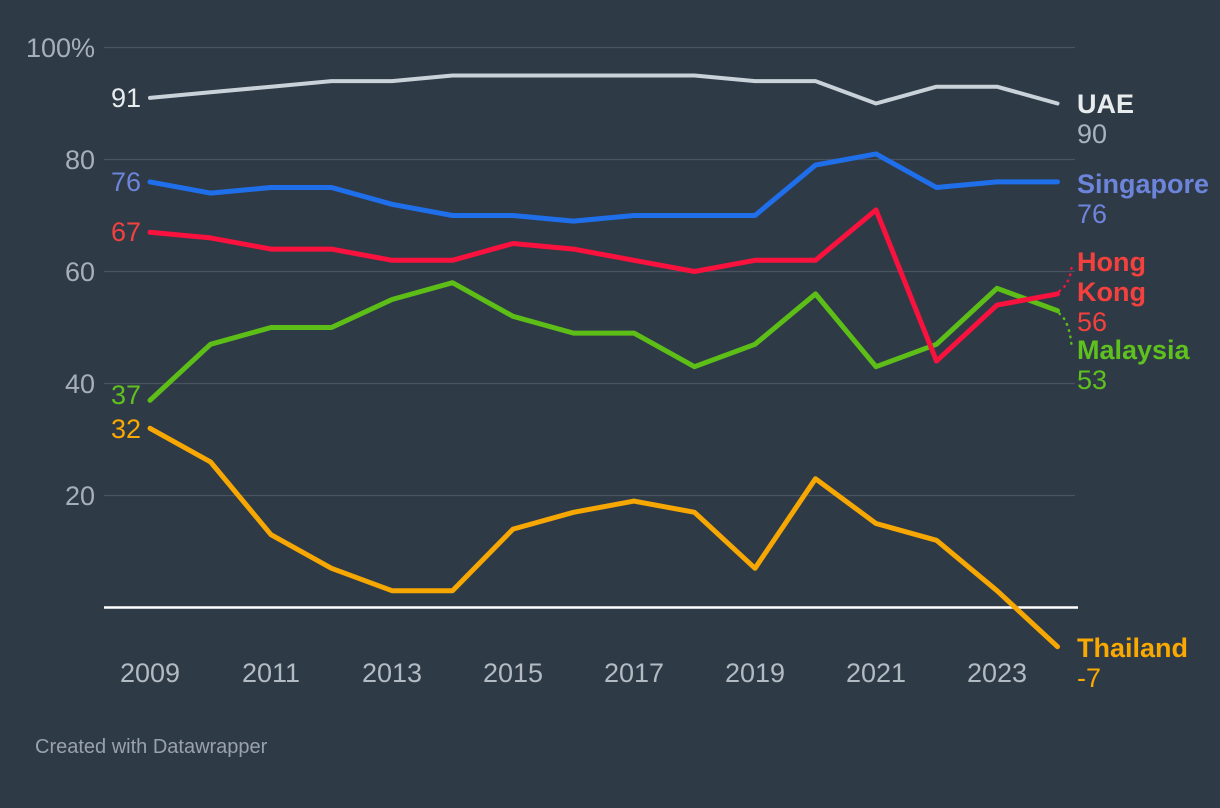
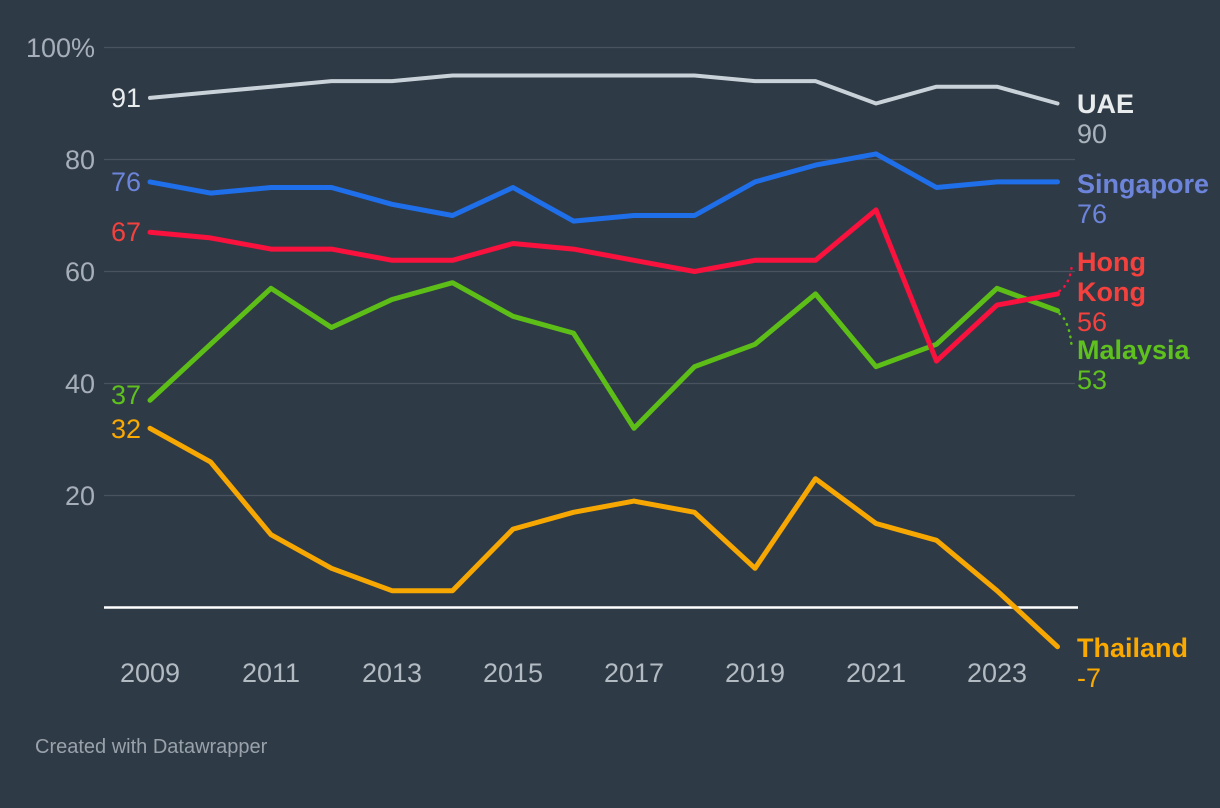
Malaysia/2011: 50% -> 57%
Singapore/2015: 70% -> 75%
Malaysia/2017: 49% -> 32%
Singapore/2019: 70% -> 76%
